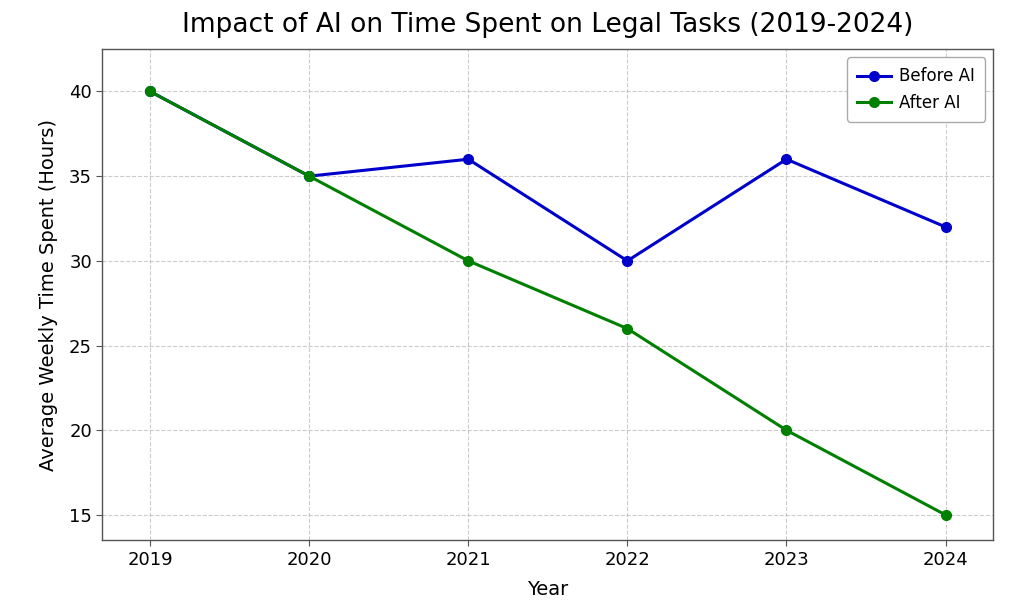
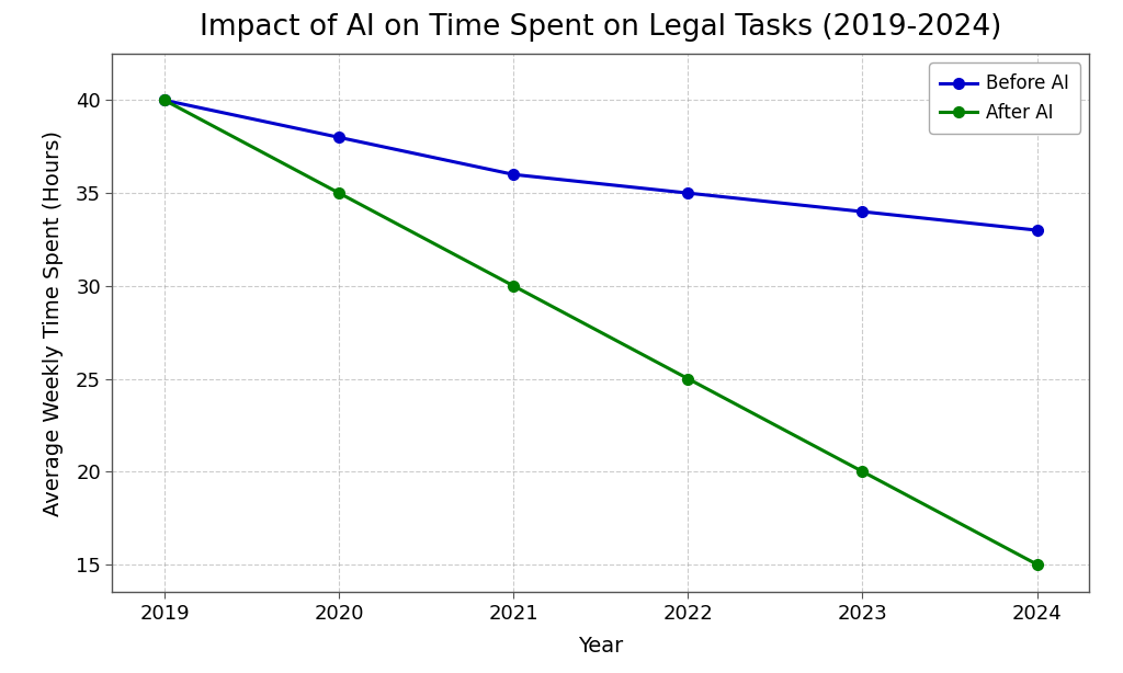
Before AI/2020: 35 -> 38
Before AI/2022: 30 -> 35
After AI/2022: 26 -> 25
Before AI/2023: 36 -> 34
Before AI/2024: 32 -> 33
